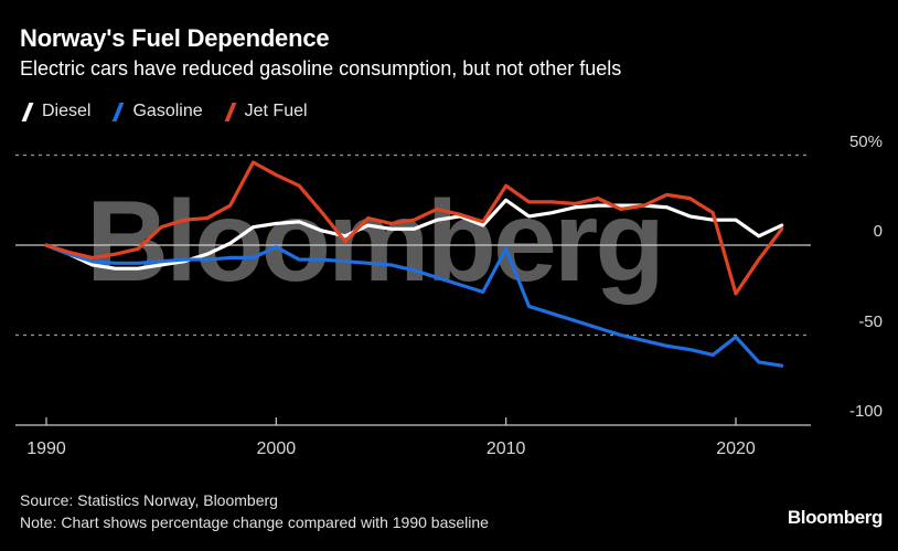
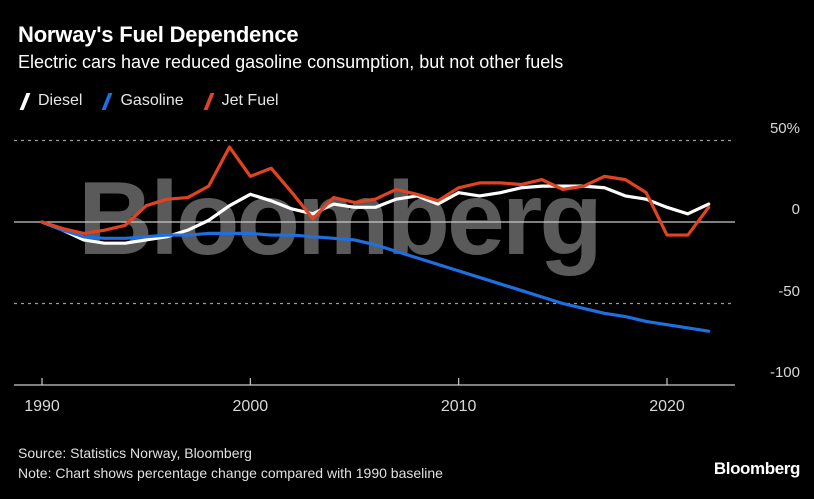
Diesel/2000: 12% -> 17%
Gasoline/2000: -1% -> -7%
Jet Fuel/2000: 39% -> 28%
Diesel/2010: 25% -> 18%
Gasoline/2010: -2% -> -30%
Jet Fuel/2010: 33% -> 21%
Diesel/2020: 14% -> 9%
Gasoline/2020: -51% -> -63%
Jet Fuel/2020: -27% -> -8%
